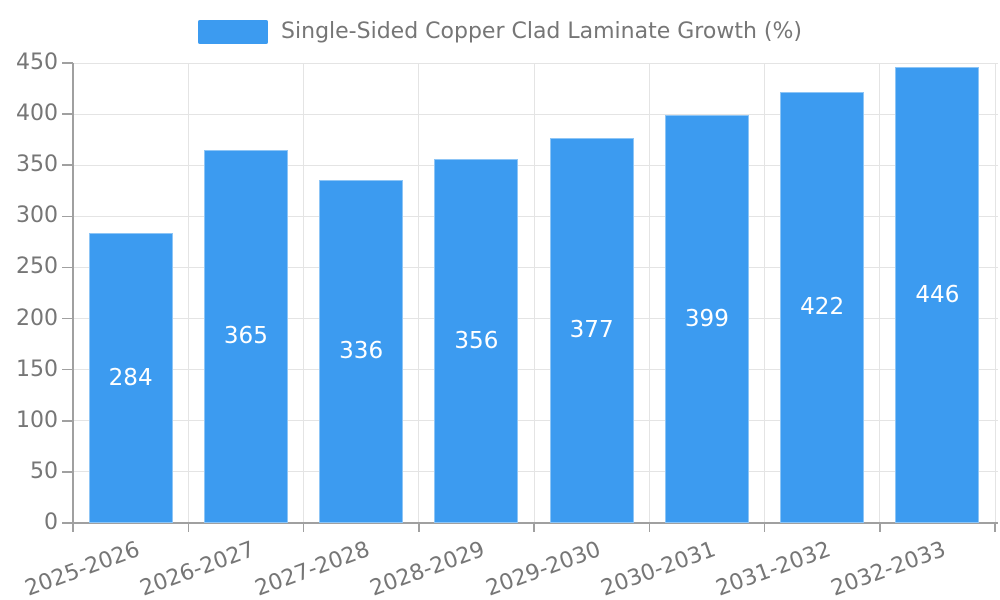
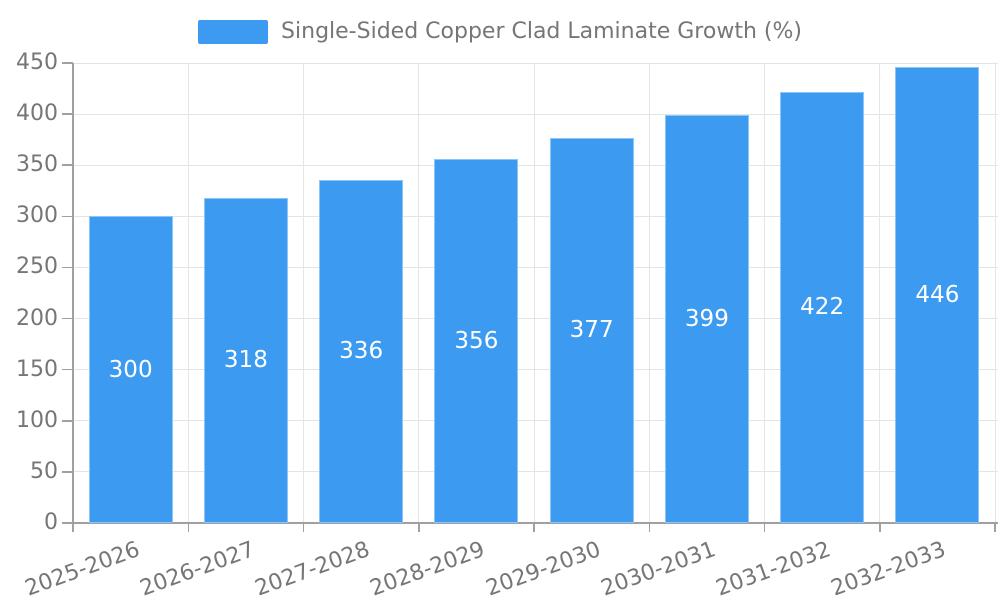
2025-2026: 284 -> 300
2026-2027: 365 -> 318
